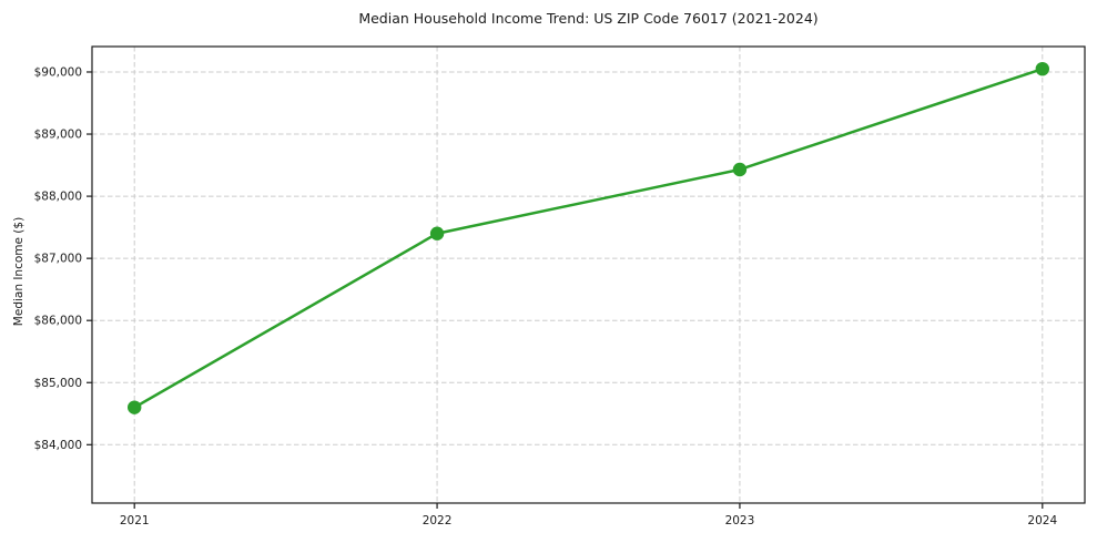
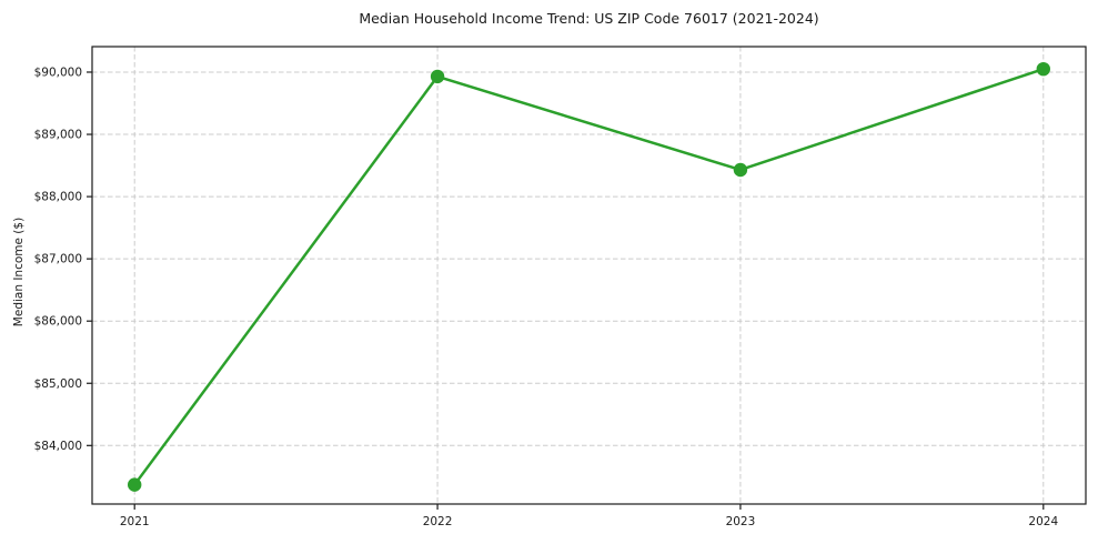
2021: $84600 -> $83400
2022: $87400 -> $89900
